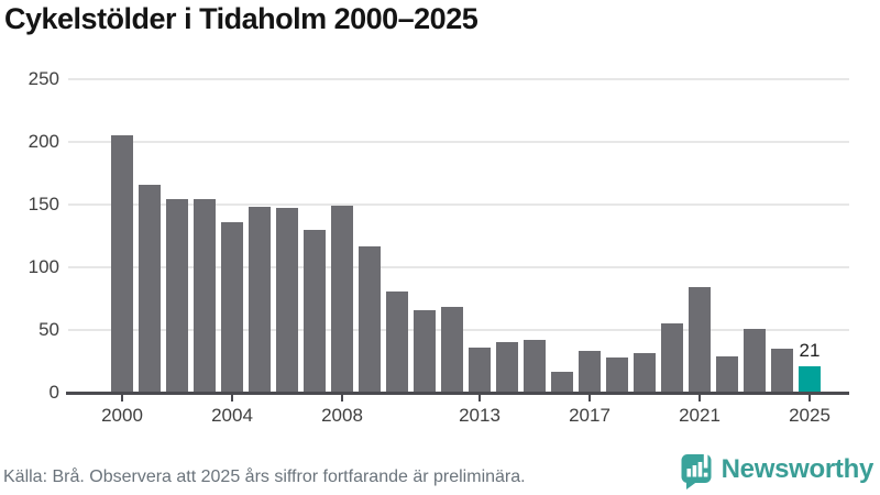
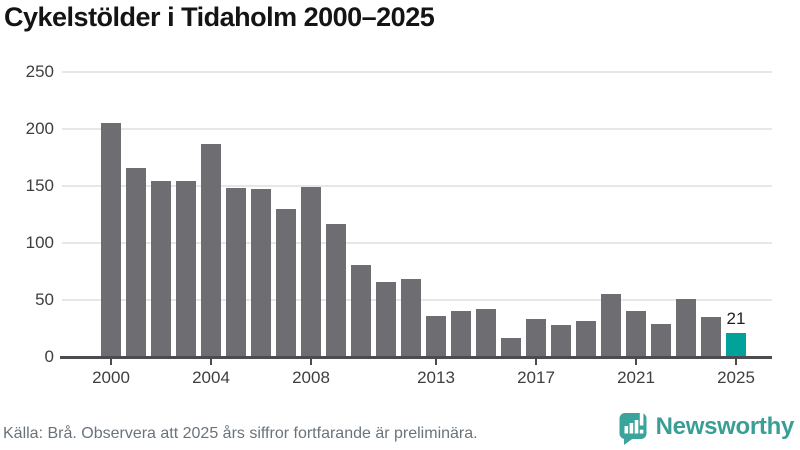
2004: 136 -> 187
2021: 84 -> 40
